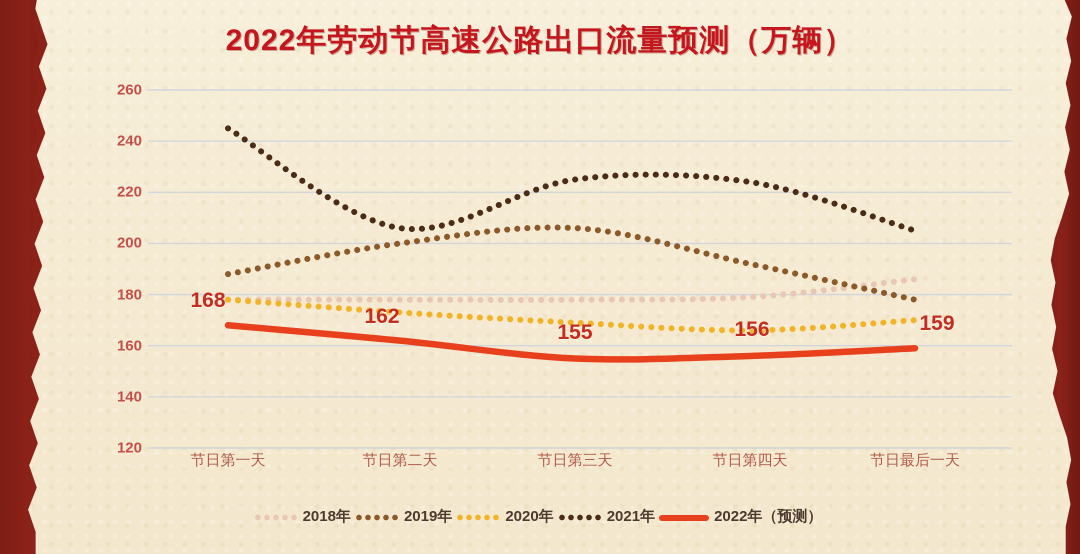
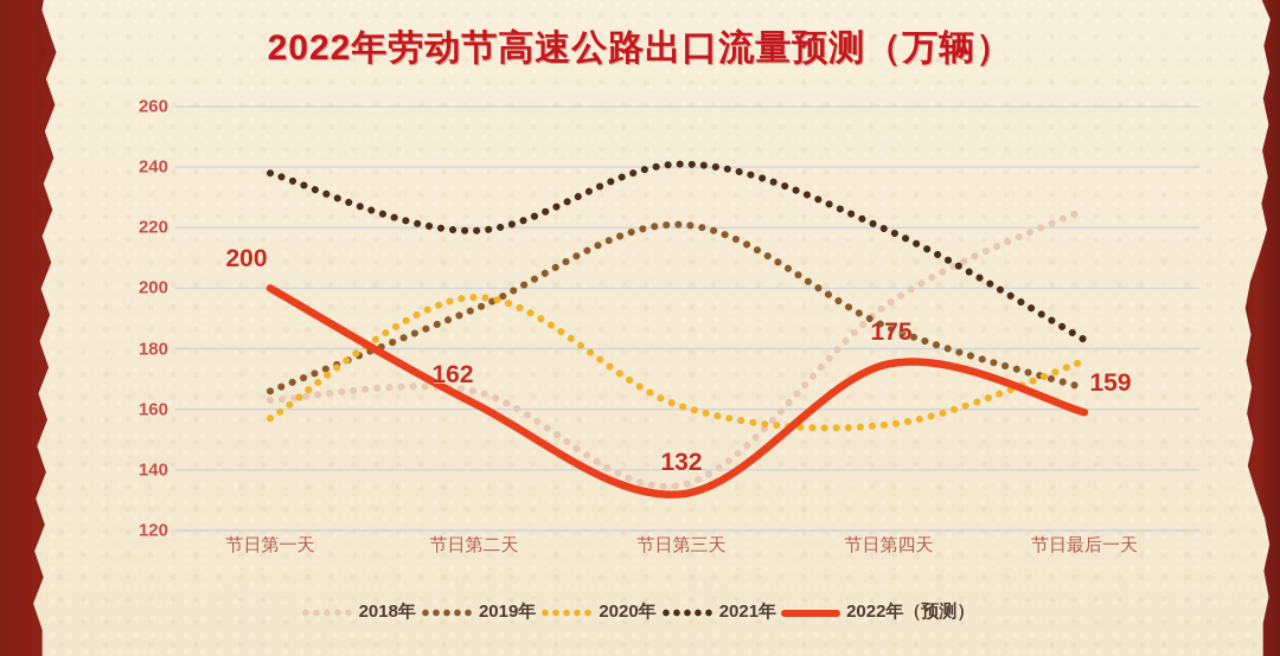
2018年/节日第一天: 178 -> 163
2019年/节日第一天: 188 -> 166
2020年/节日第一天: 178 -> 157
2021年/节日第一天: 245 -> 238
2022年（预测）/节日第一天: 168 -> 200
2018年/节日第二天: 178 -> 166
2019年/节日第二天: 200 -> 193
2020年/节日第二天: 173 -> 197
2021年/节日第二天: 206 -> 219
2018年/节日第三天: 178 -> 135
2019年/节日第三天: 206 -> 221
2020年/节日第三天: 169 -> 161
2021年/节日第三天: 225 -> 241
2022年（预测）/节日第三天: 155 -> 132
2018年/节日第四天: 179 -> 195
2019年/节日第四天: 192 -> 187
2020年/节日第四天: 166 -> 155
2021年/节日第四天: 224 -> 219
2022年（预测）/节日第四天: 156 -> 175
2018年/节日最后一天: 186 -> 226
2019年/节日最后一天: 178 -> 167
2020年/节日最后一天: 170 -> 176
2021年/节日最后一天: 205 -> 183
